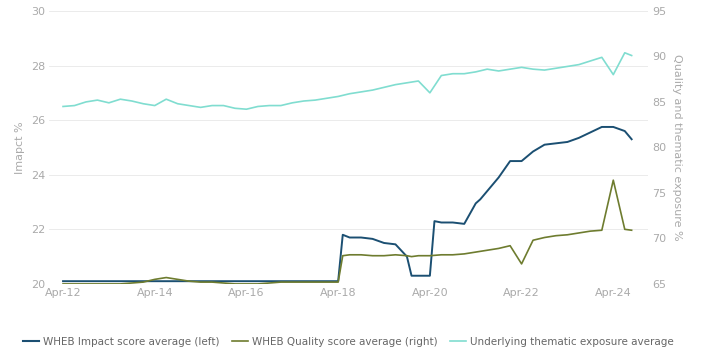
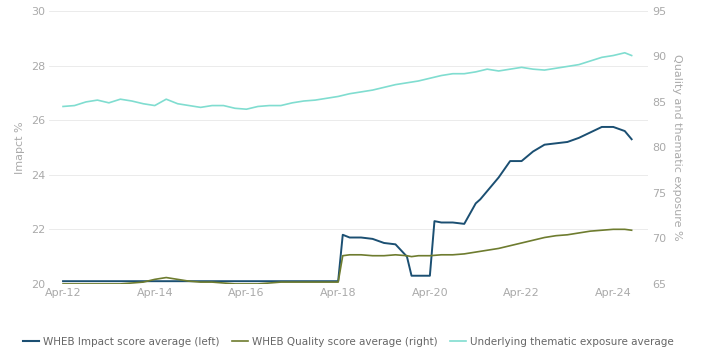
Underlying thematic exposure average/Apr-20: 86.0 -> 87.6
WHEB Quality score average (right)/Apr-22: 67.2 -> 69.5
WHEB Quality score average (right)/Apr-24: 76.4 -> 71.0
Underlying thematic exposure average/Apr-24: 88.0 -> 90.1
